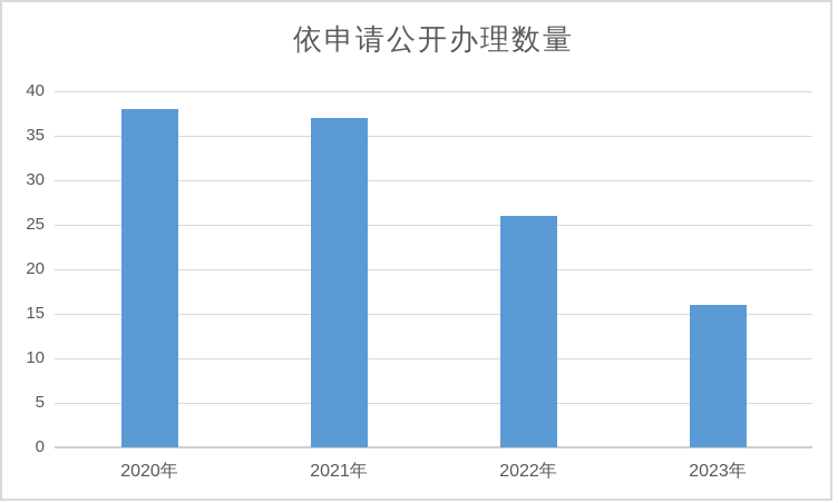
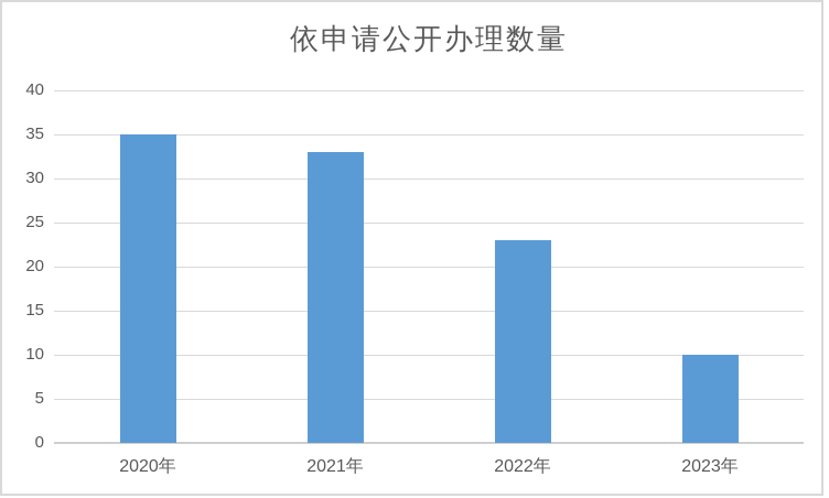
2020年: 38 -> 35
2021年: 37 -> 33
2022年: 26 -> 23
2023年: 16 -> 10
